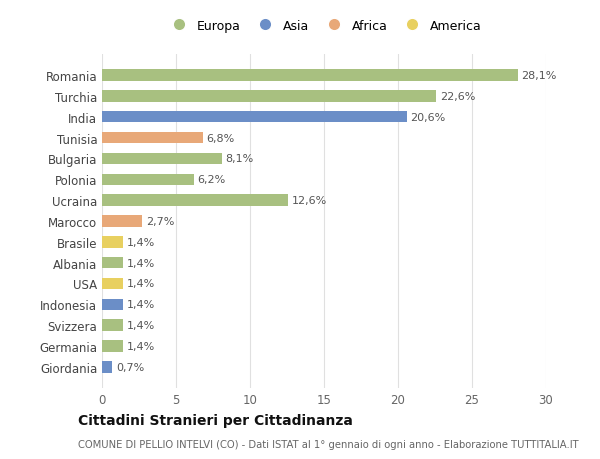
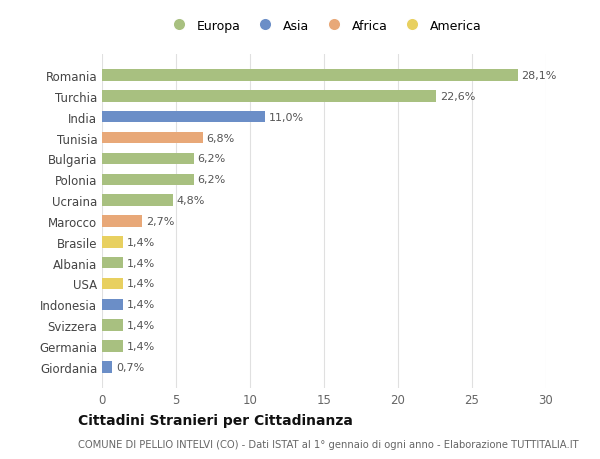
India: 20,6% -> 11,0%
Bulgaria: 8,1% -> 6,2%
Ucraina: 12,6% -> 4,8%
